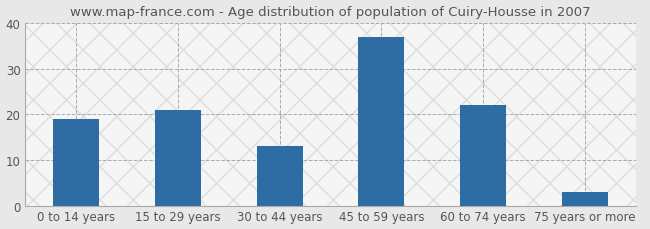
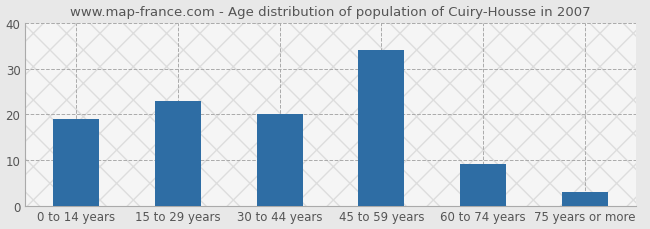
15 to 29 years: 21 -> 23
30 to 44 years: 13 -> 20
45 to 59 years: 37 -> 34
60 to 74 years: 22 -> 9
